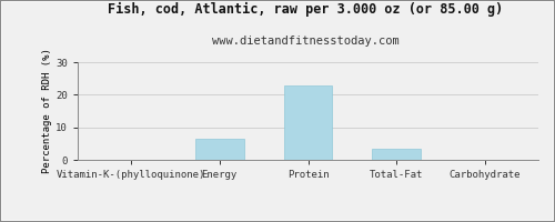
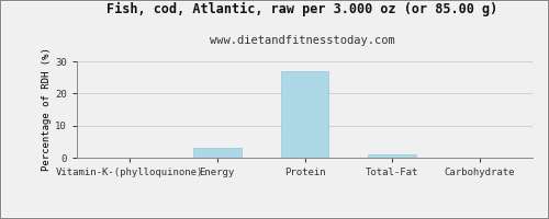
Energy: 6.5 -> 3.2
Protein: 23.0 -> 27.0
Total-Fat: 3.5 -> 1.0
